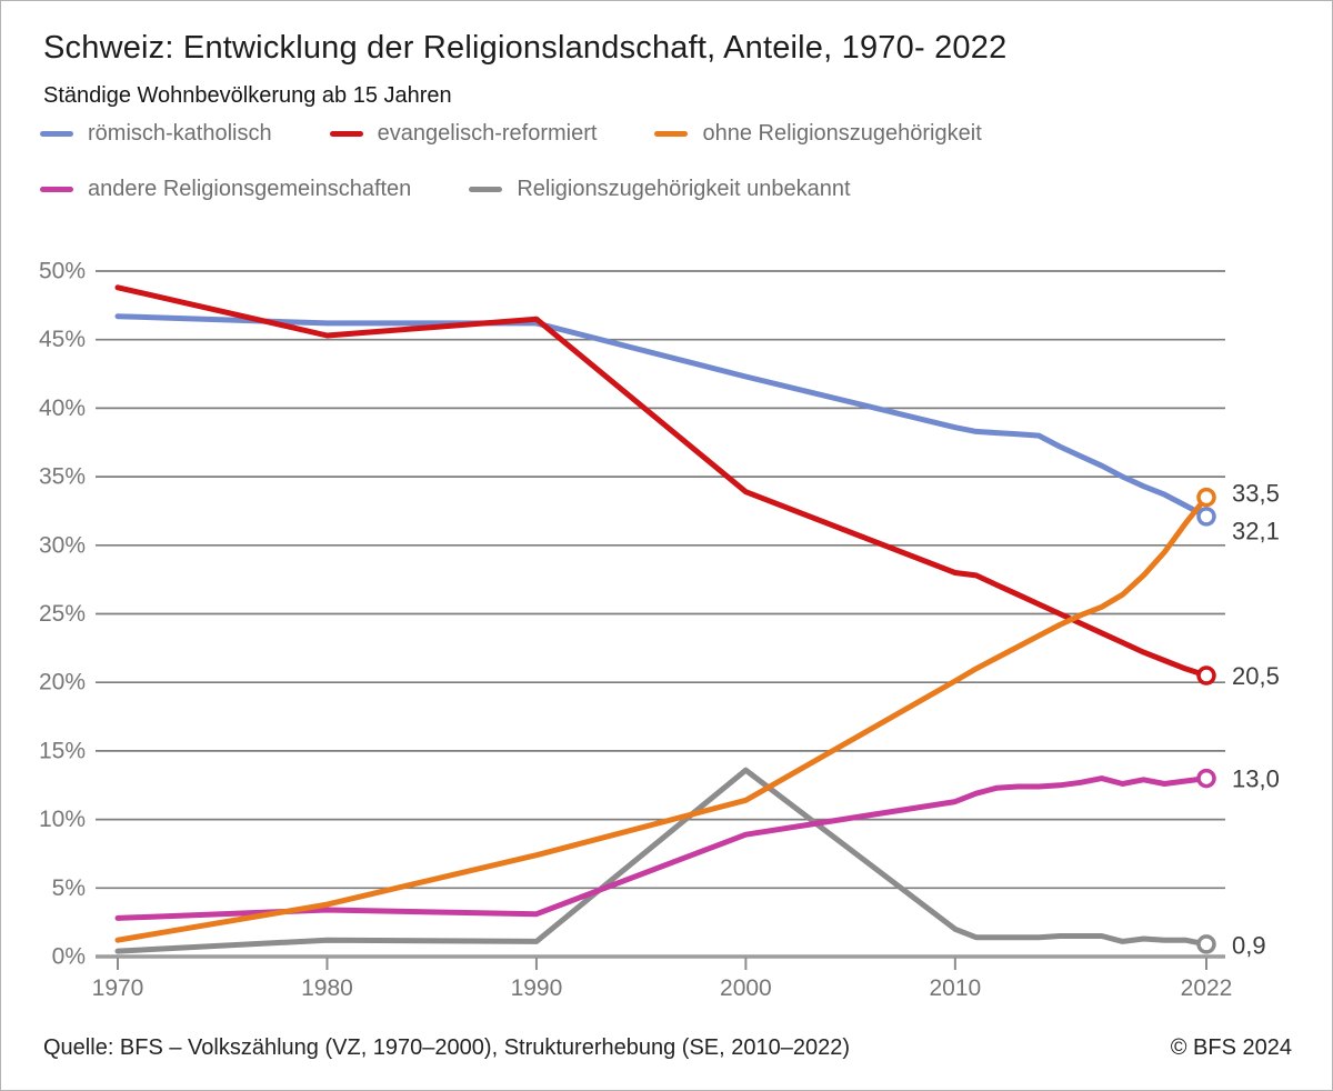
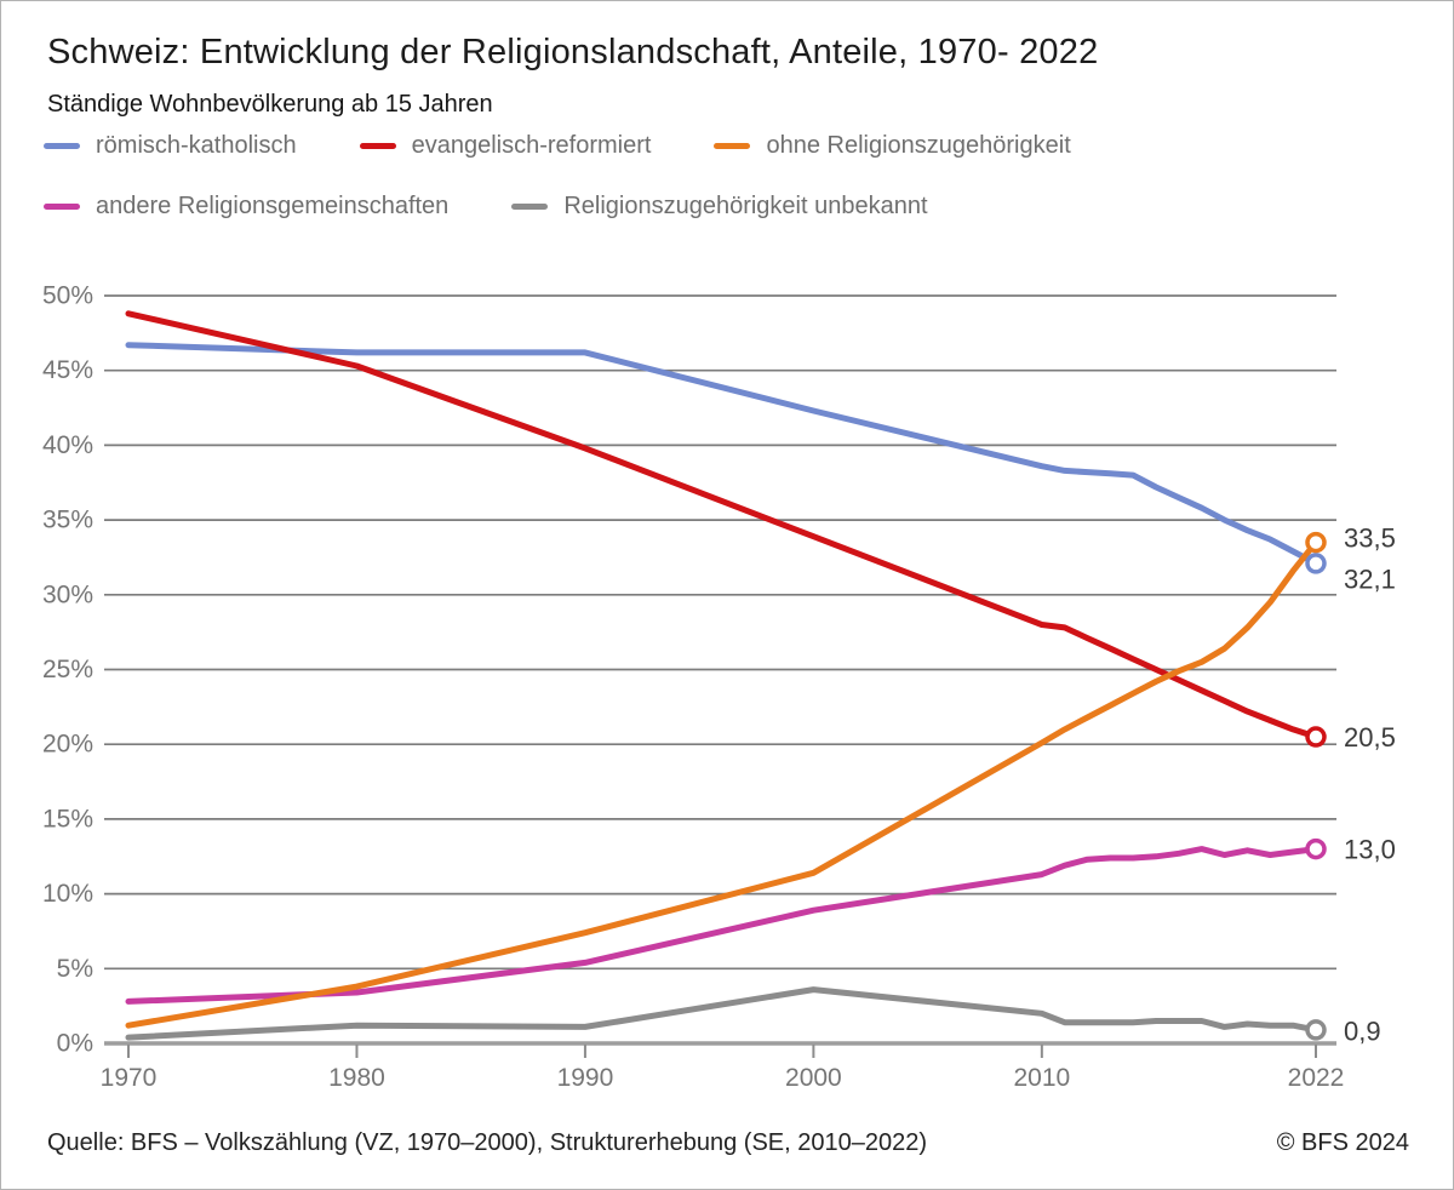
evangelisch-reformiert/1990: 46.5% -> 39.8%
andere Religionsgemeinschaften/1990: 3.1% -> 5.4%
Religionszugehörigkeit unbekannt/2000: 13.6% -> 3.6%
